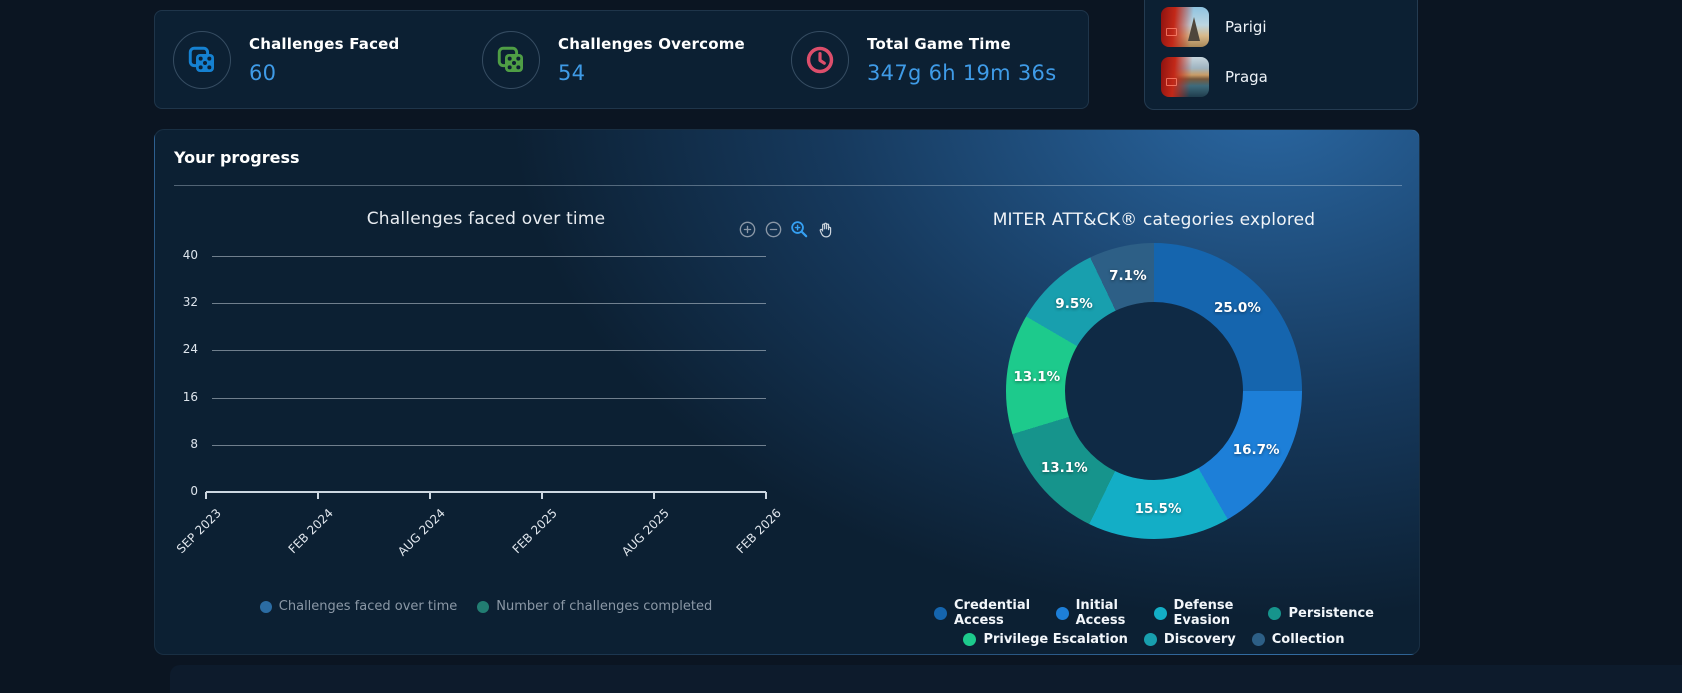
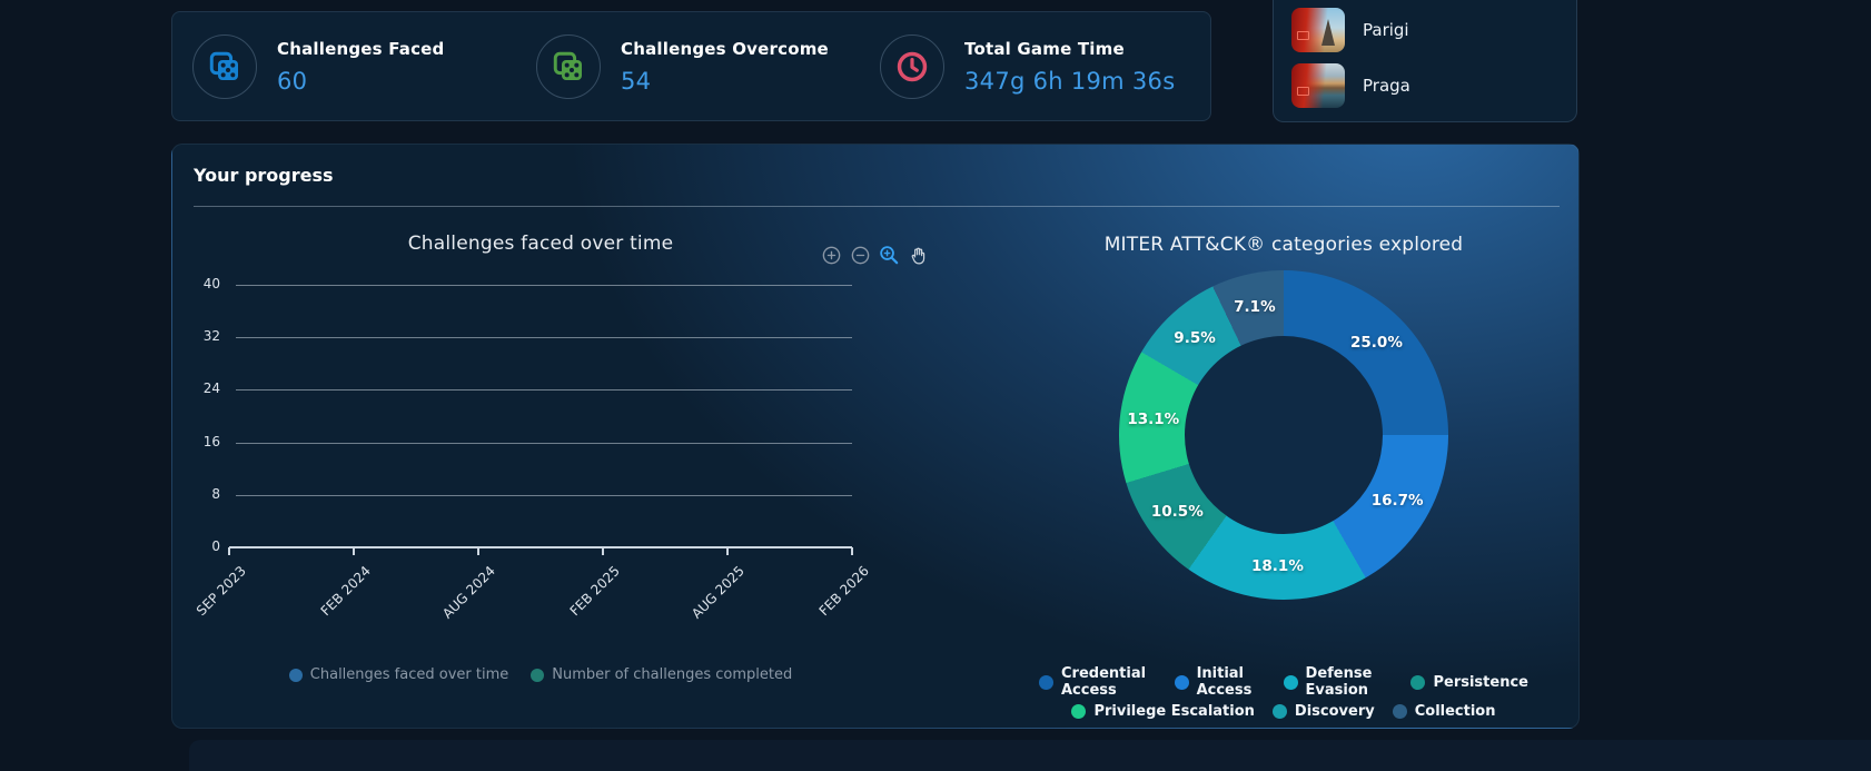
MITER ATT&CK® categories explored/Defense Evasion: 15.5% -> 18.1%
MITER ATT&CK® categories explored/Persistence: 13.1% -> 10.5%
